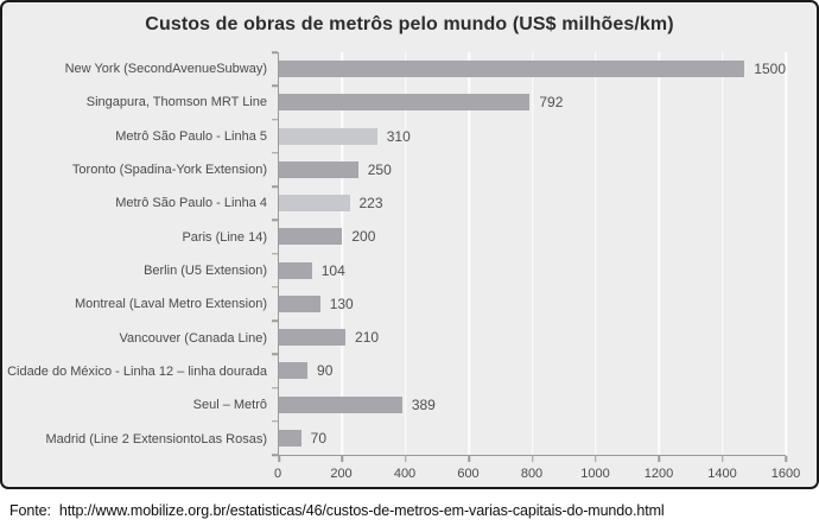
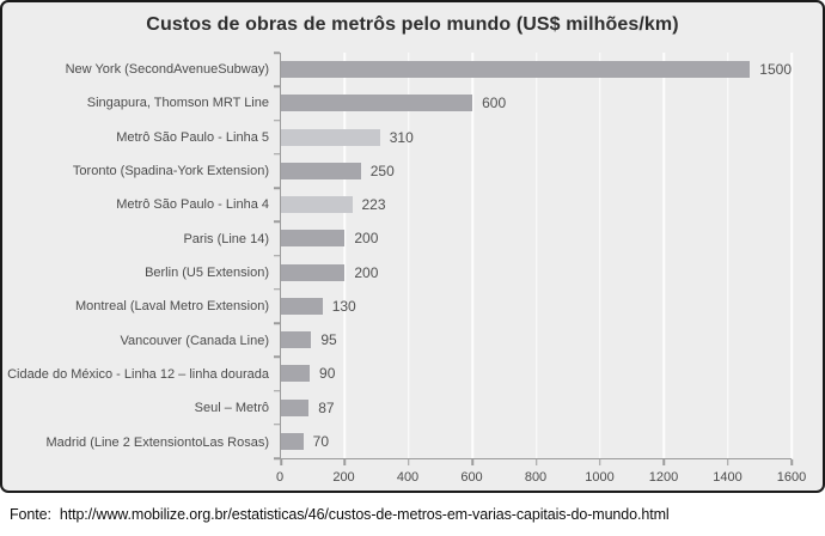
Singapura, Thomson MRT Line: 792 -> 600
Berlin (U5 Extension): 104 -> 200
Vancouver (Canada Line): 210 -> 95
Seul – Metrô: 389 -> 87
